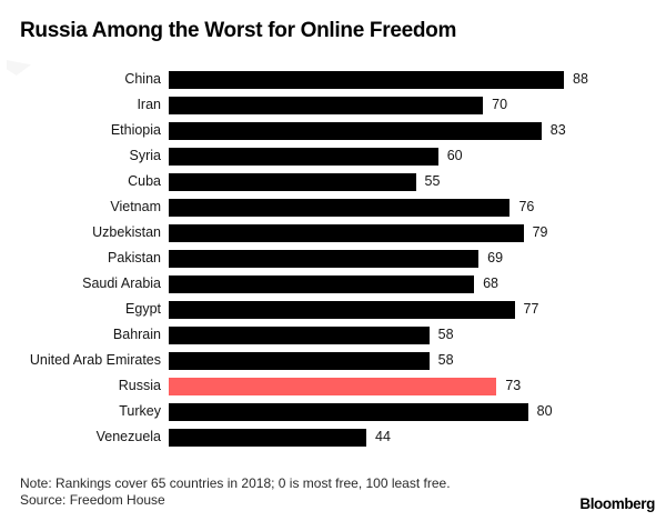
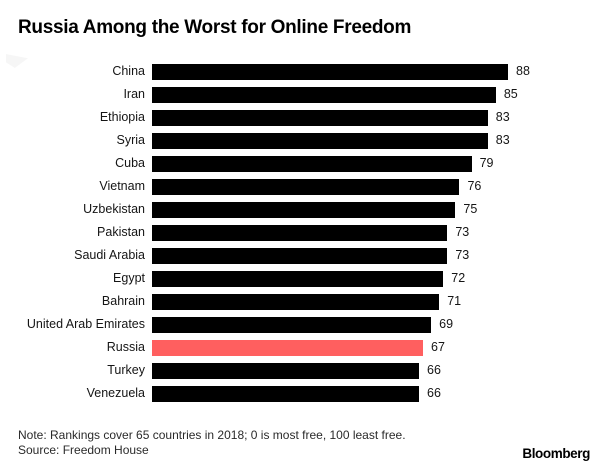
Iran: 70 -> 85
Syria: 60 -> 83
Cuba: 55 -> 79
Uzbekistan: 79 -> 75
Pakistan: 69 -> 73
Saudi Arabia: 68 -> 73
Egypt: 77 -> 72
Bahrain: 58 -> 71
United Arab Emirates: 58 -> 69
Russia: 73 -> 67
Turkey: 80 -> 66
Venezuela: 44 -> 66
